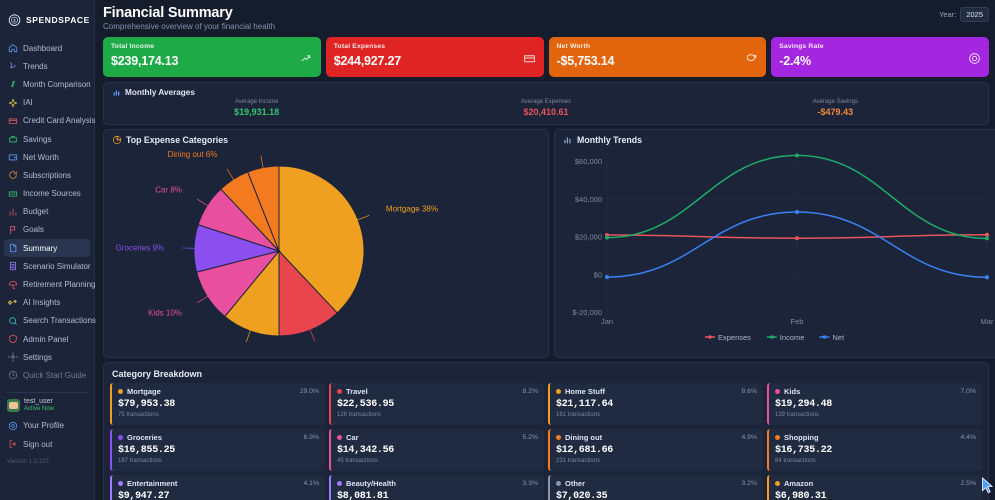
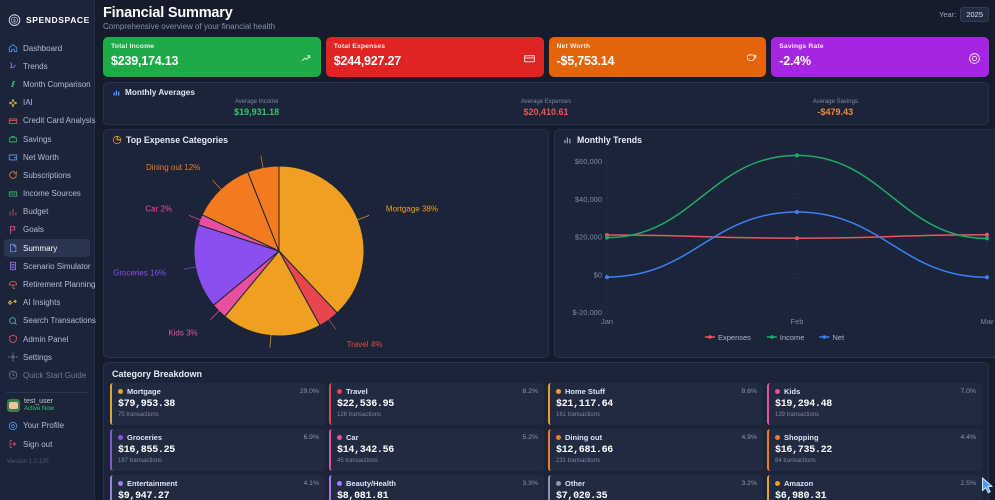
Top Expense Categories/Travel: 12% -> 4%
Top Expense Categories/Home Stuff: 11% -> 19%
Top Expense Categories/Kids: 10% -> 3%
Top Expense Categories/Groceries: 9% -> 16%
Top Expense Categories/Car: 8% -> 2%
Top Expense Categories/Dining out: 6% -> 12%
